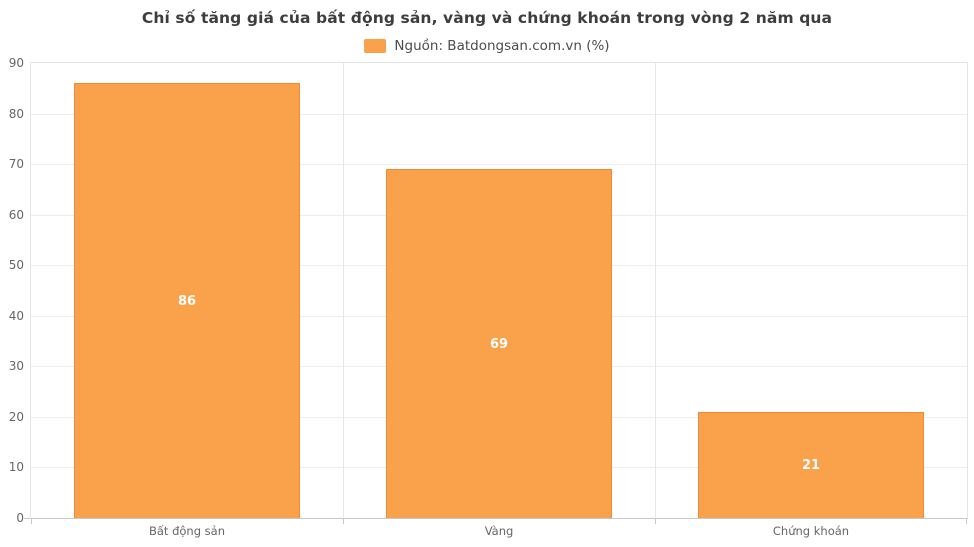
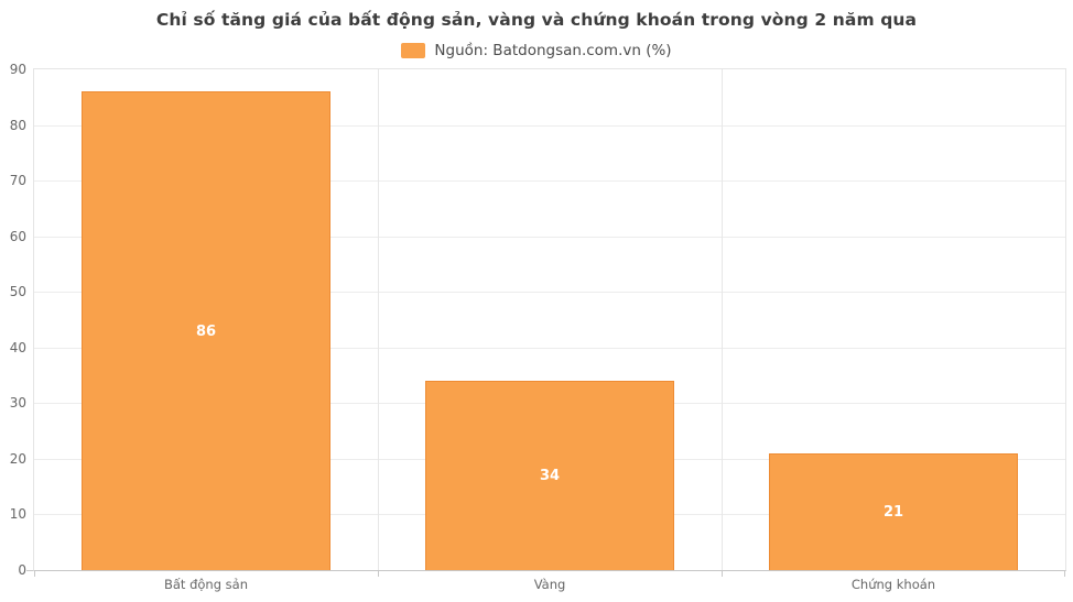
Vàng: 69 -> 34
